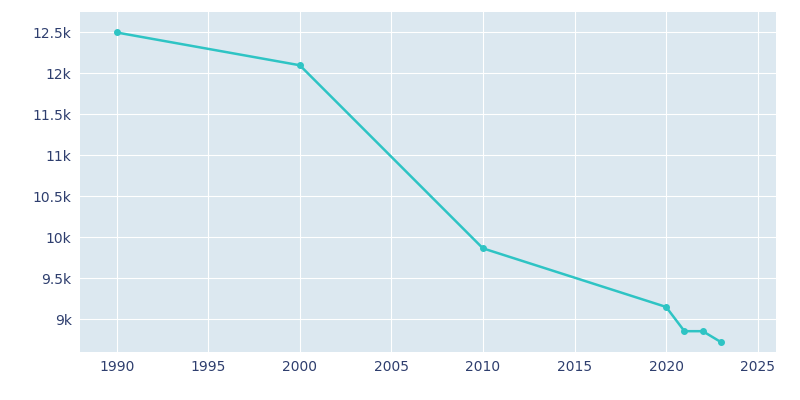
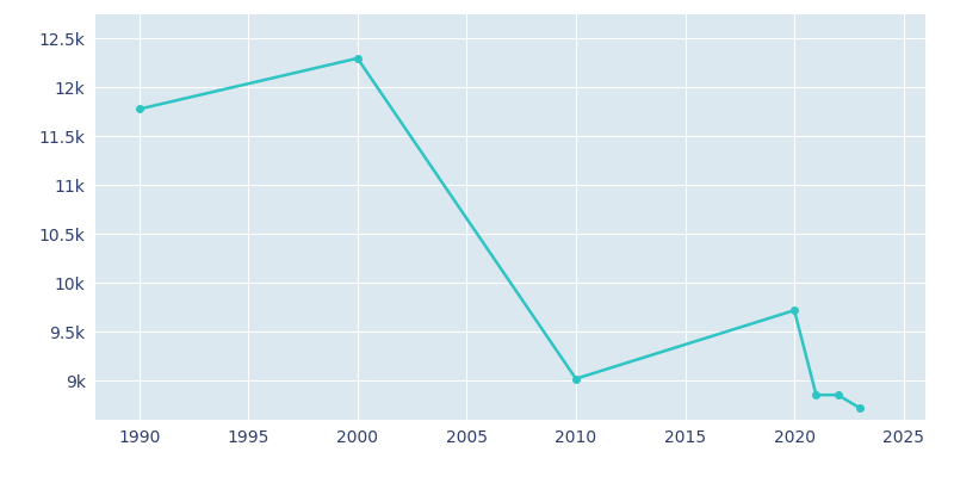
1990: 12.50k -> 11.78k
2000: 12.10k -> 12.30k
2010: 9.86k -> 9.02k
2020: 9.15k -> 9.72k
